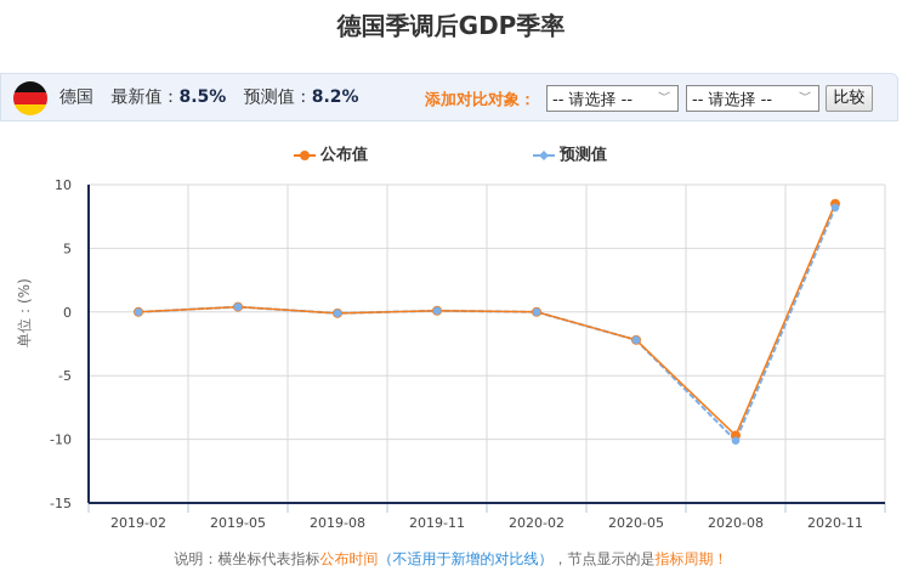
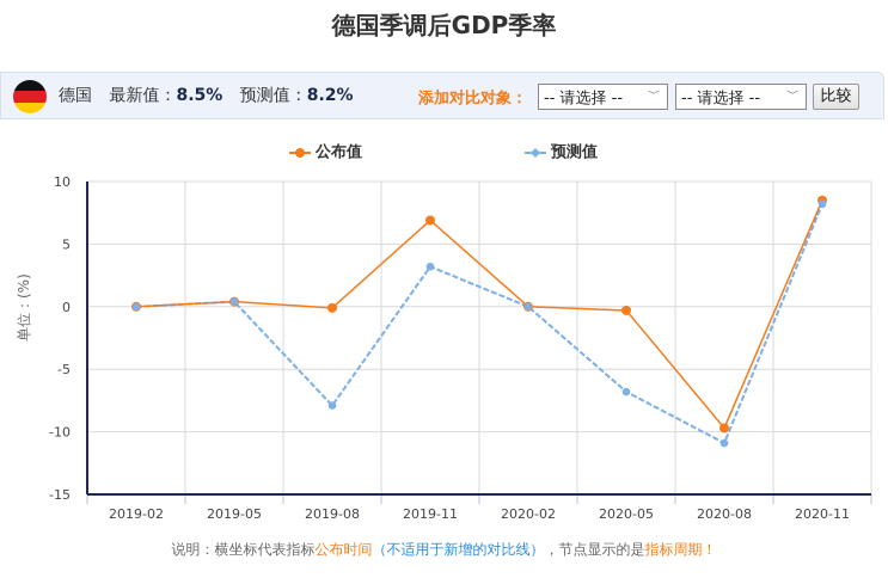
预测值/2019-08: -0.1 -> -7.9
公布值/2019-11: 0.1 -> 6.9
预测值/2019-11: 0.1 -> 3.2
公布值/2020-05: -2.2 -> -0.3
预测值/2020-05: -2.2 -> -6.8
预测值/2020-08: -10.1 -> -10.9
